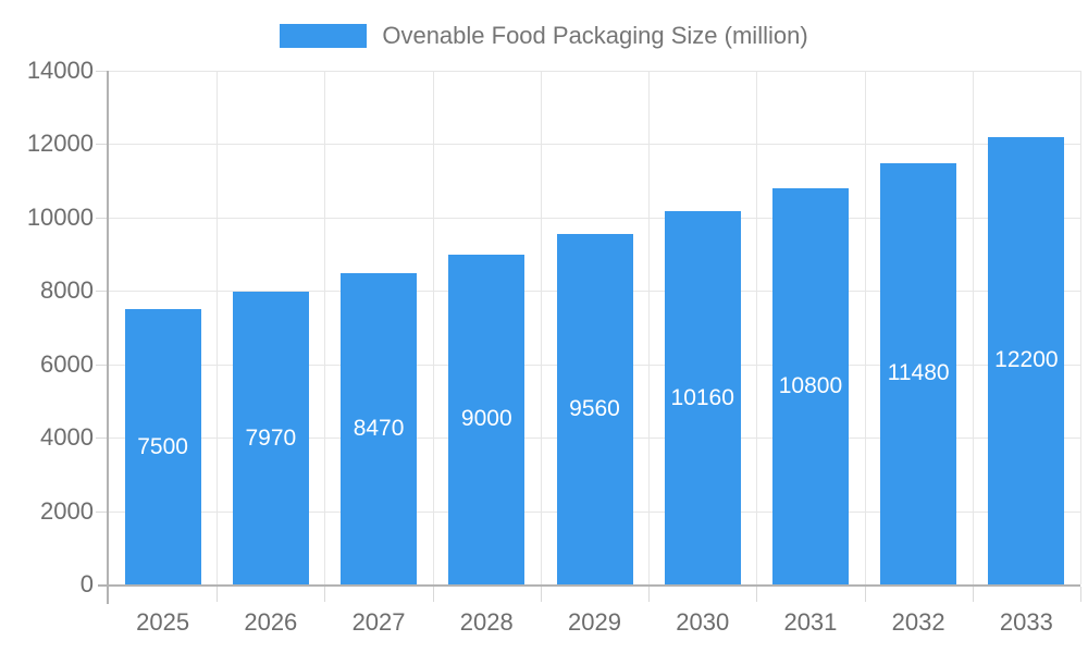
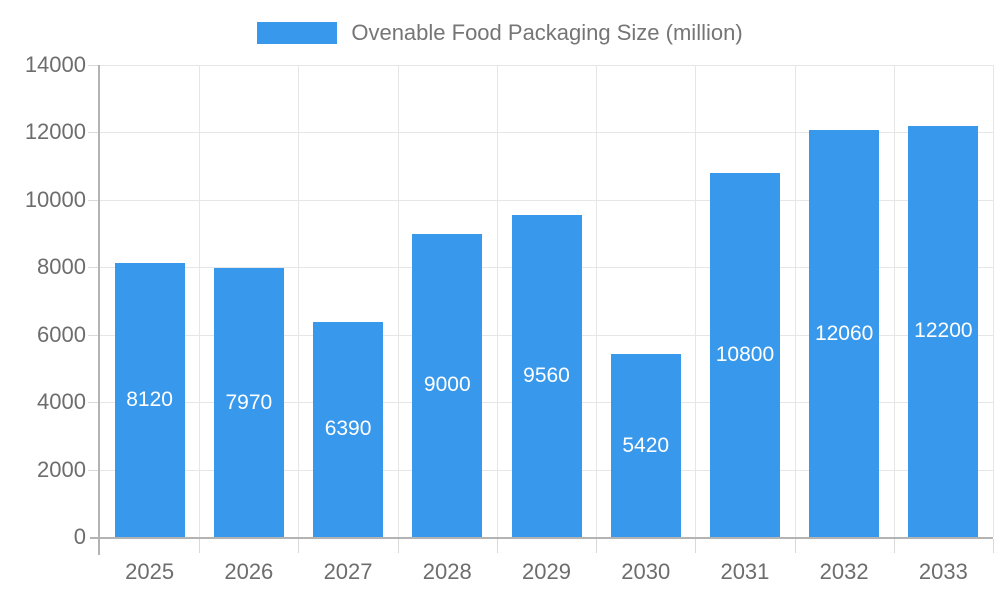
2025: 7500 -> 8120
2027: 8470 -> 6390
2030: 10160 -> 5420
2032: 11480 -> 12060
